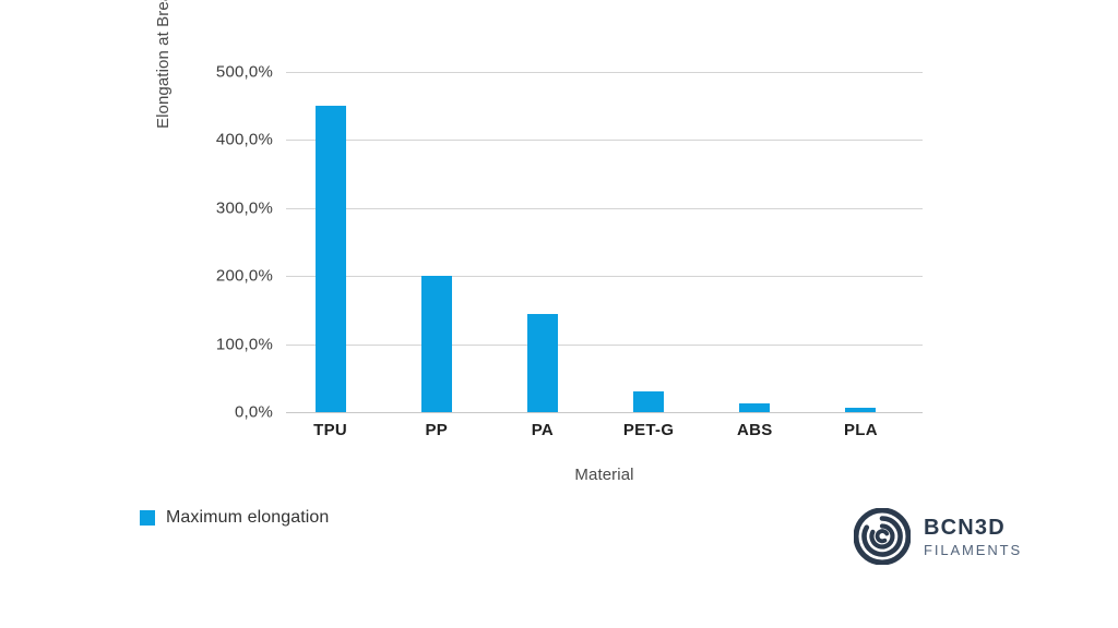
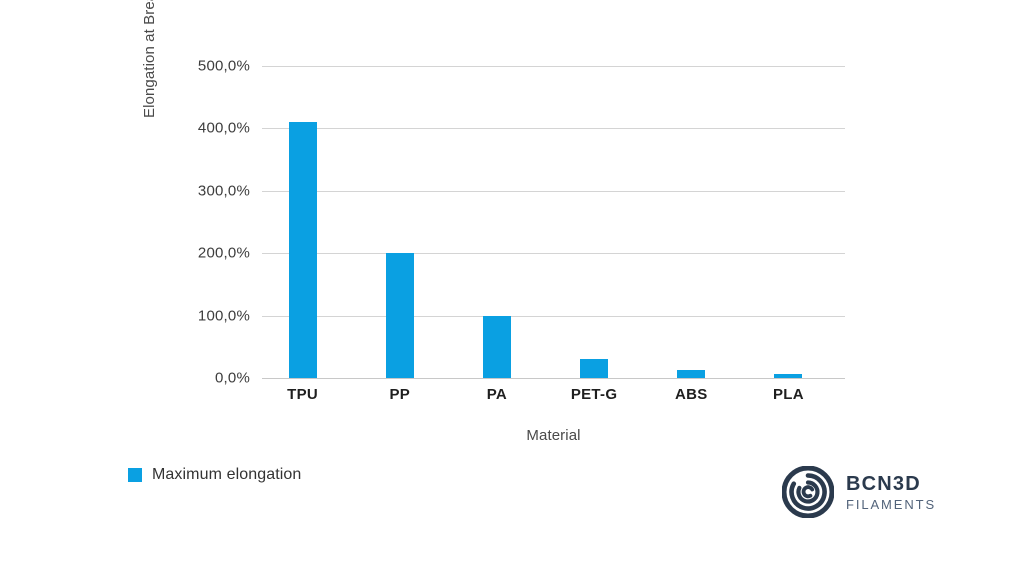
TPU: 450% -> 410%
PA: 140% -> 100%
